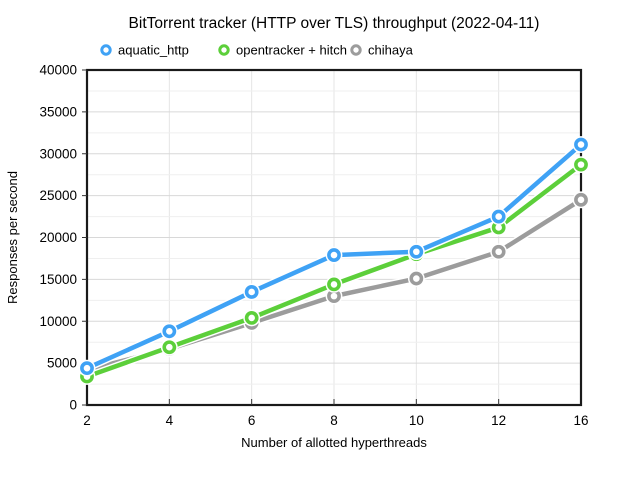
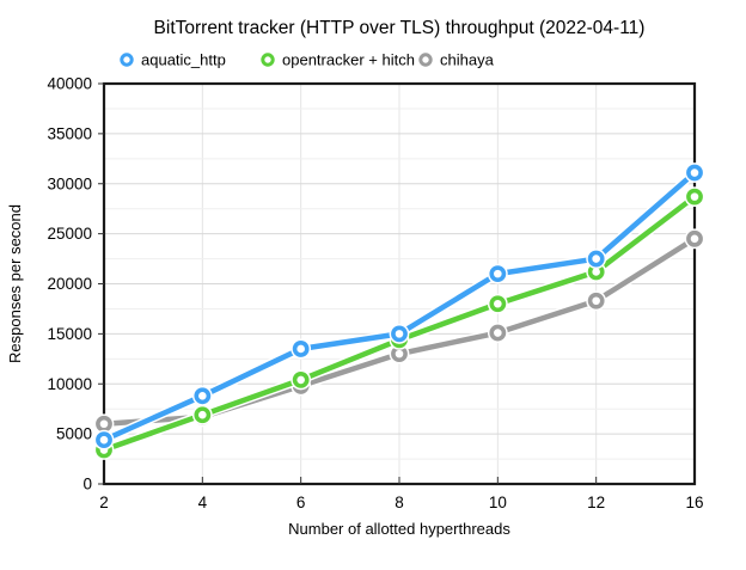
chihaya/2: 4000 -> 6000
aquatic_http/8: 18000 -> 15000
aquatic_http/10: 18000 -> 21000
